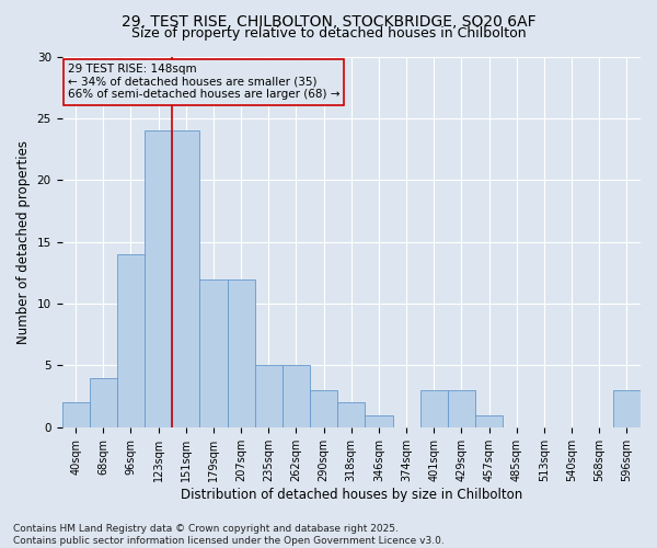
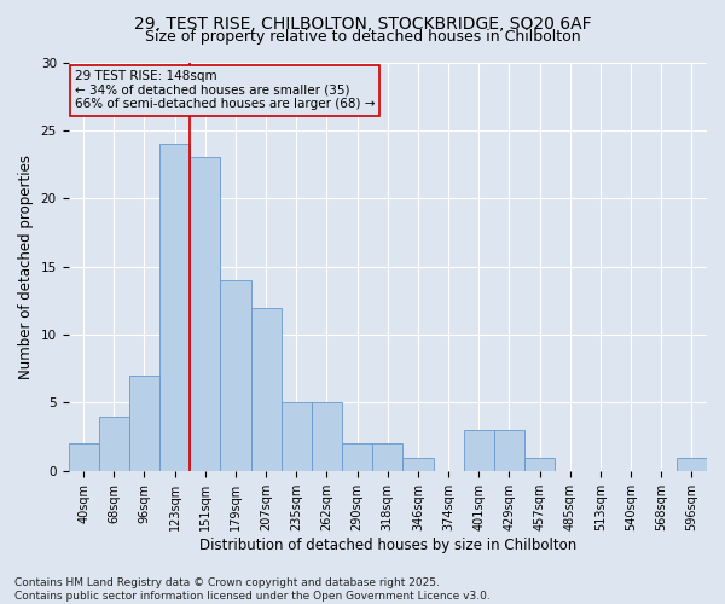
96sqm: 14 -> 7
151sqm: 24 -> 23
179sqm: 12 -> 14
290sqm: 3 -> 2
596sqm: 3 -> 1
